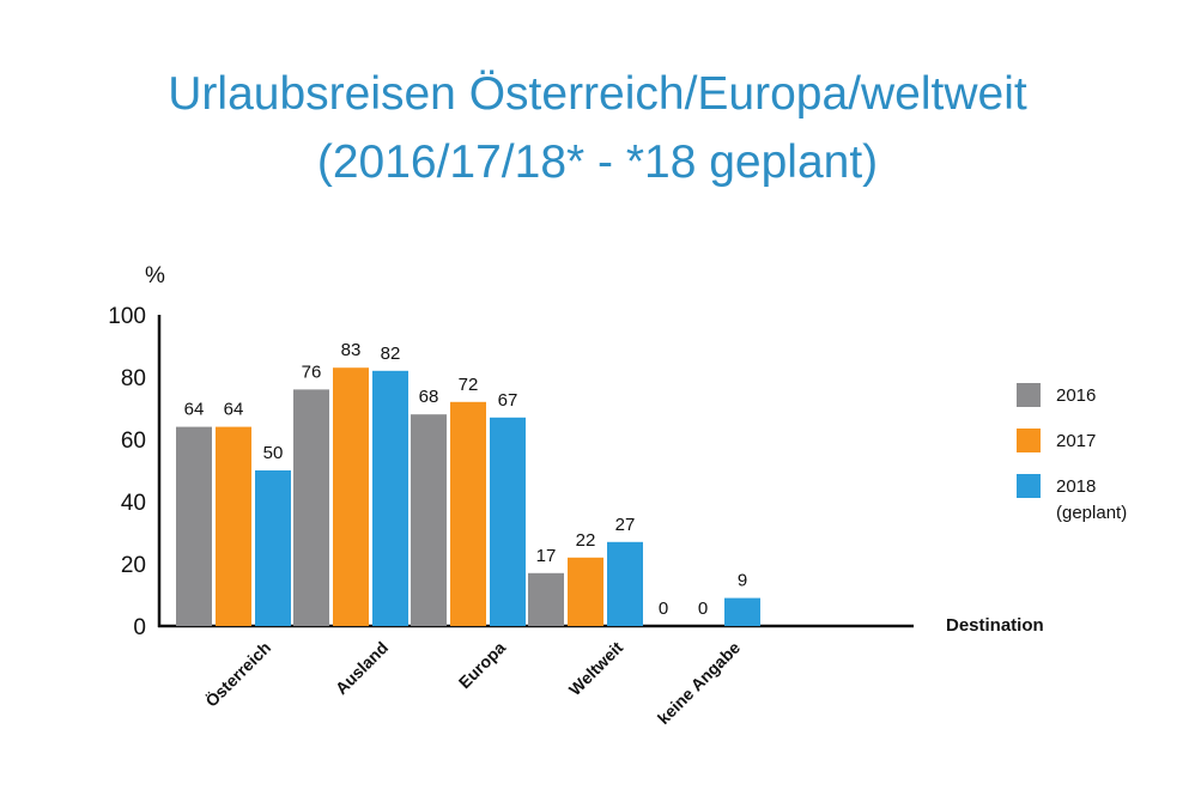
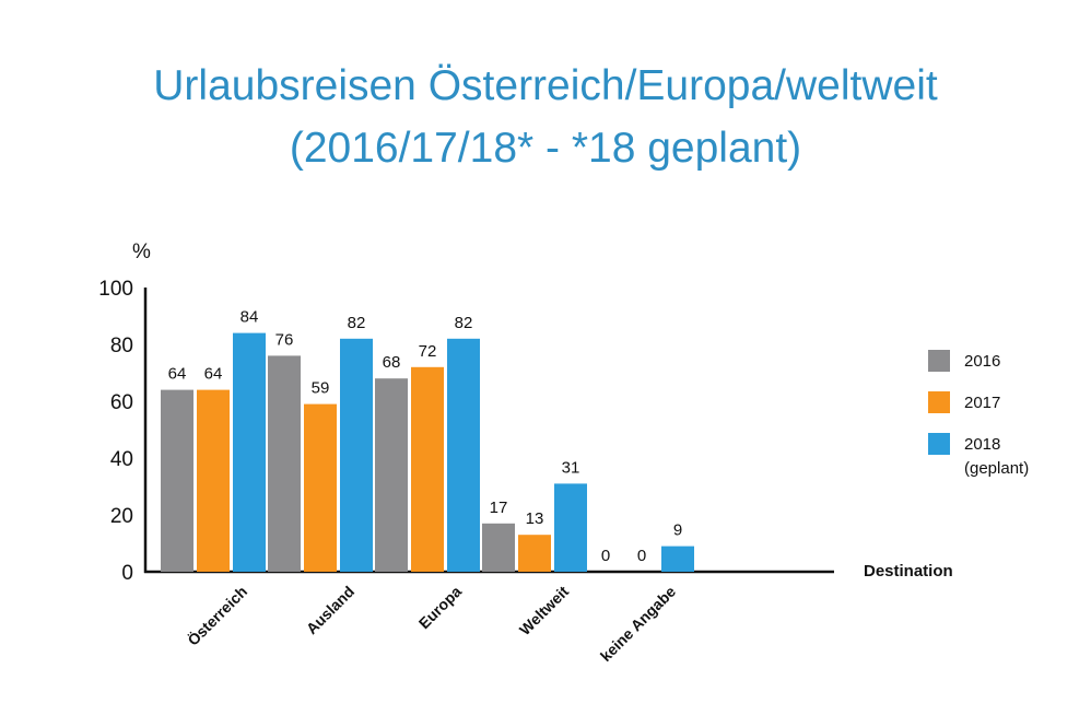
2018/Österreich: 50 -> 84
2017/Ausland: 83 -> 59
2018/Europa: 67 -> 82
2017/Weltweit: 22 -> 13
2018/Weltweit: 27 -> 31
